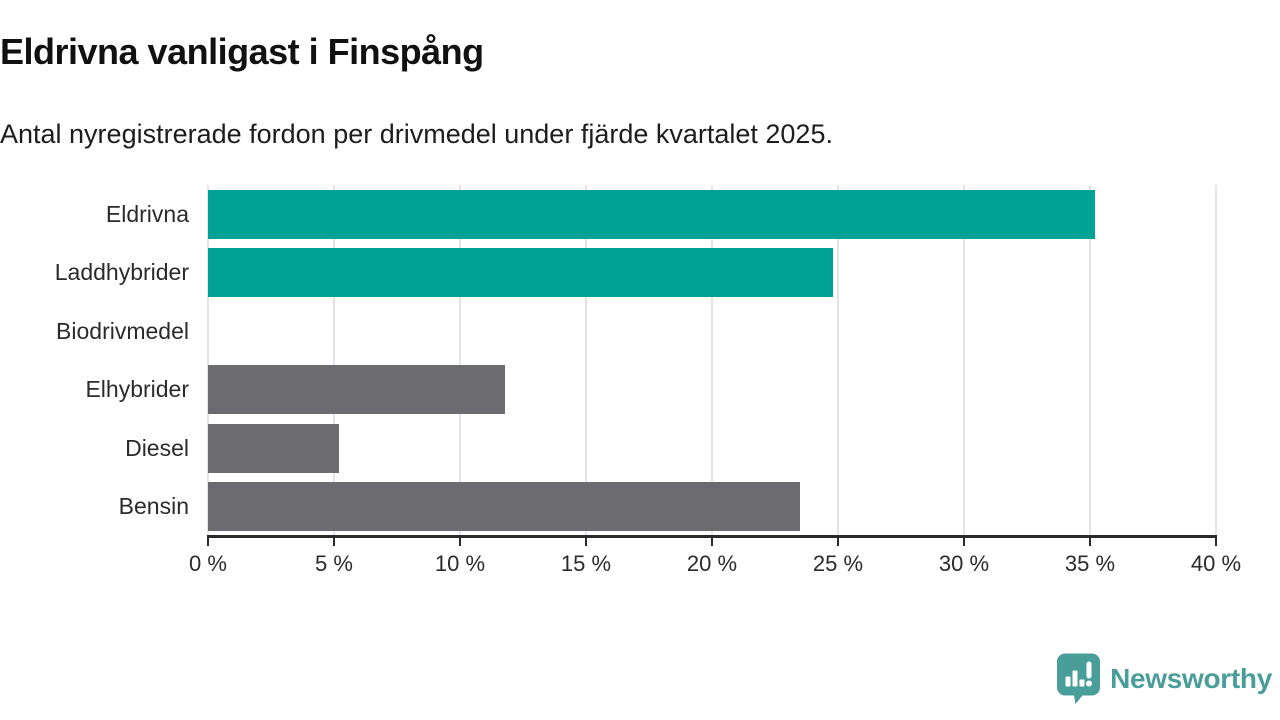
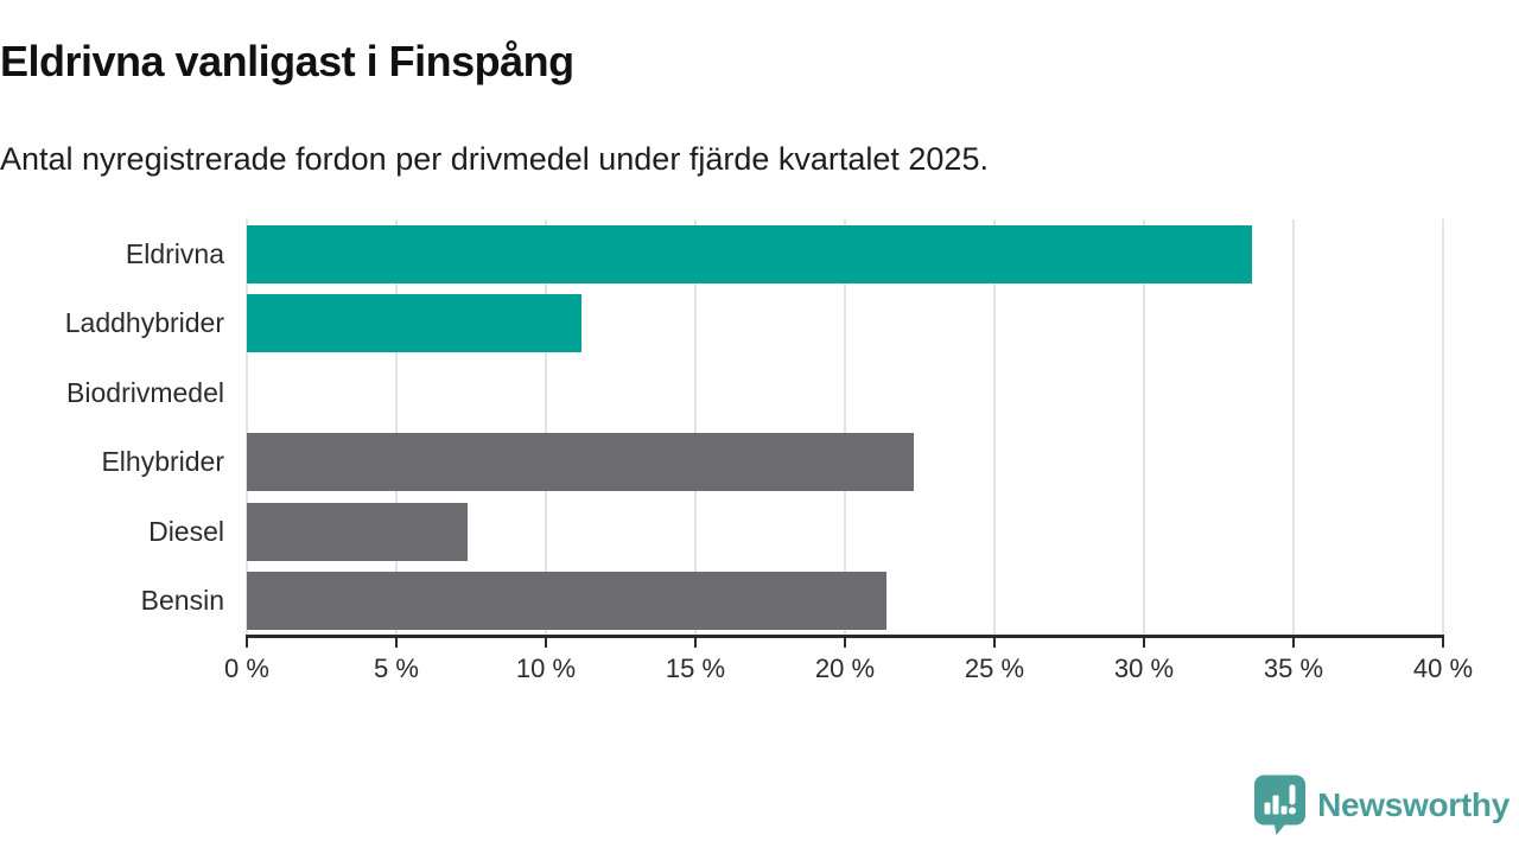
Eldrivna: 35.2% -> 33.6%
Laddhybrider: 24.8% -> 11.2%
Elhybrider: 11.8% -> 22.3%
Diesel: 5.2% -> 7.4%
Bensin: 23.5% -> 21.4%
